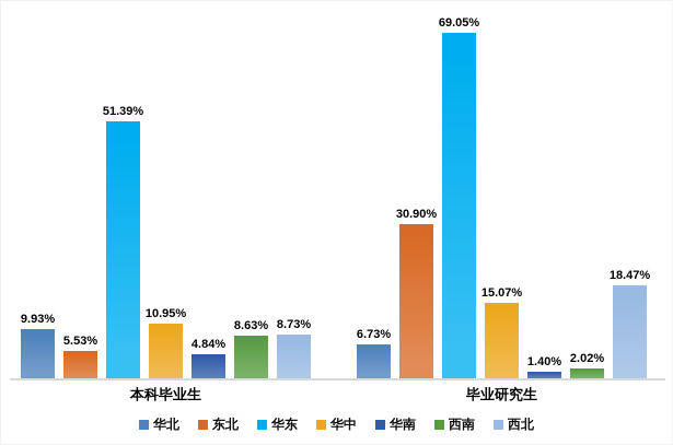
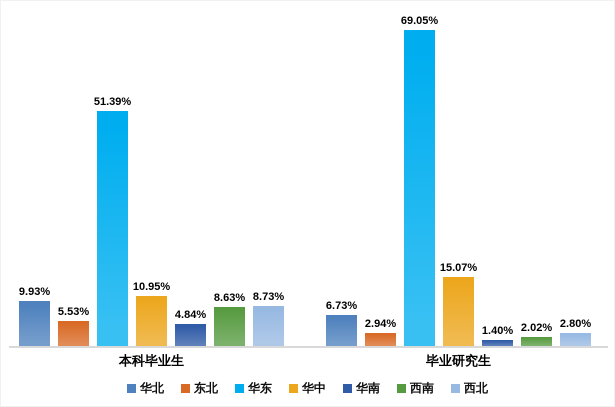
东北/毕业研究生: 30.90% -> 2.94%
西北/毕业研究生: 18.47% -> 2.80%
